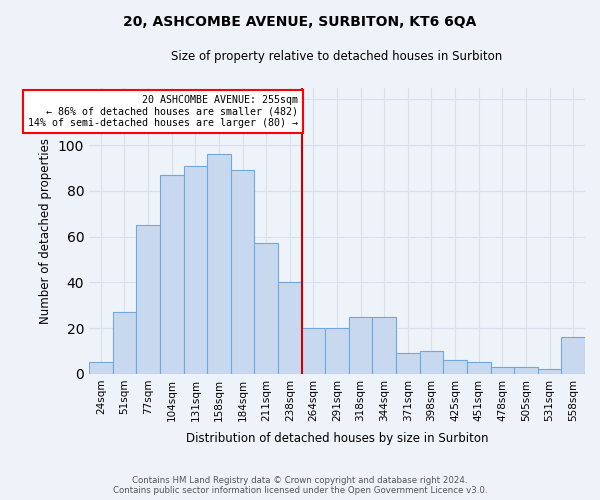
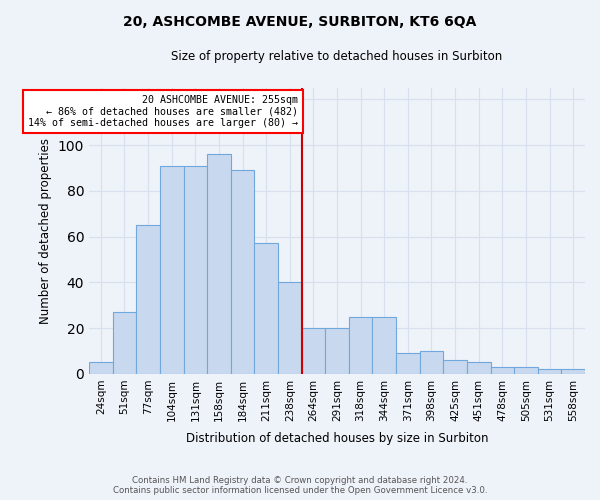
104sqm: 87 -> 91
558sqm: 16 -> 2
